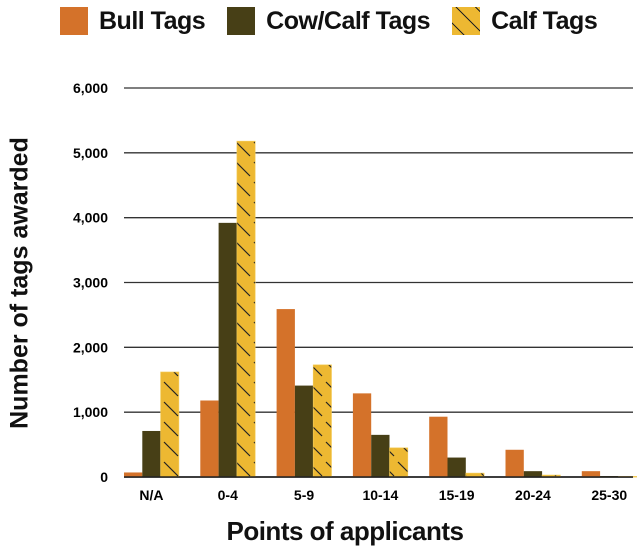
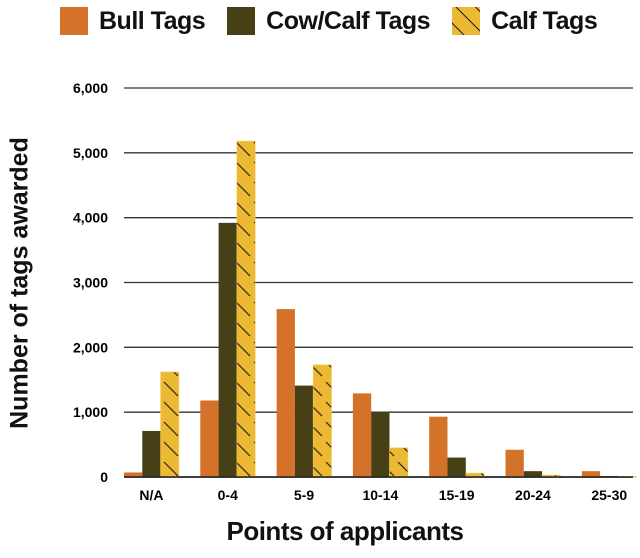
Cow/Calf Tags/10-14: 600 -> 1000
